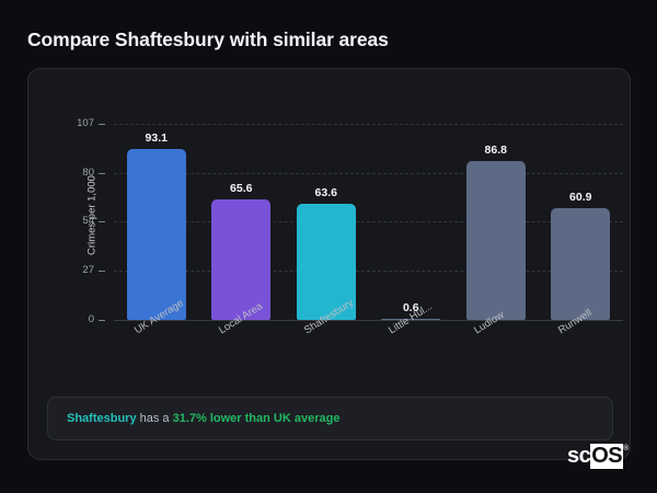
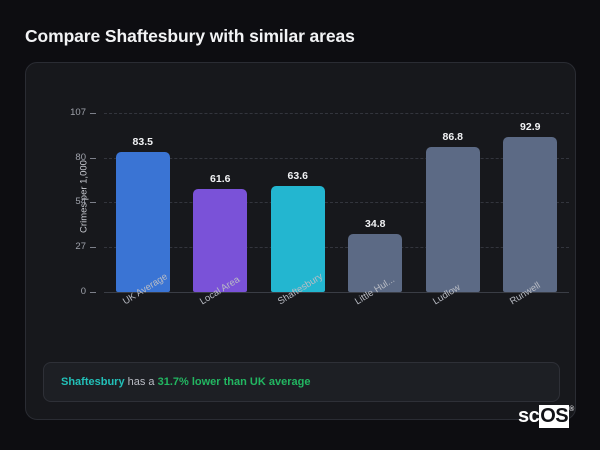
UK Average: 93.1 -> 83.5
Local Area: 65.6 -> 61.6
Little Hul...: 0.6 -> 34.8
Runwell: 60.9 -> 92.9
